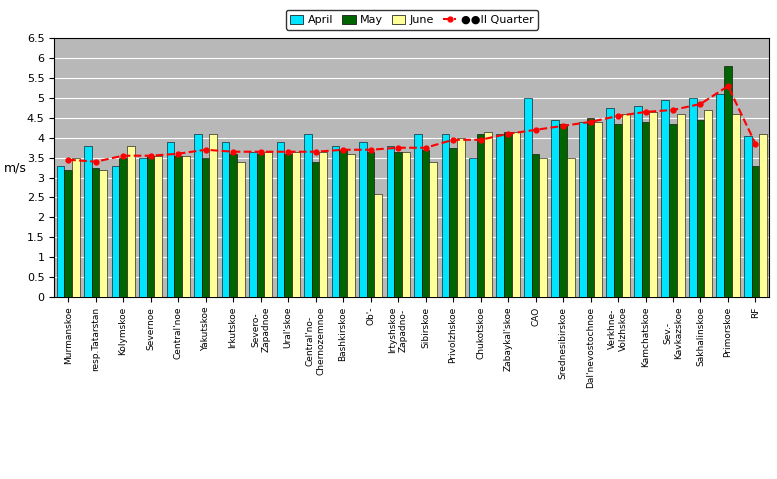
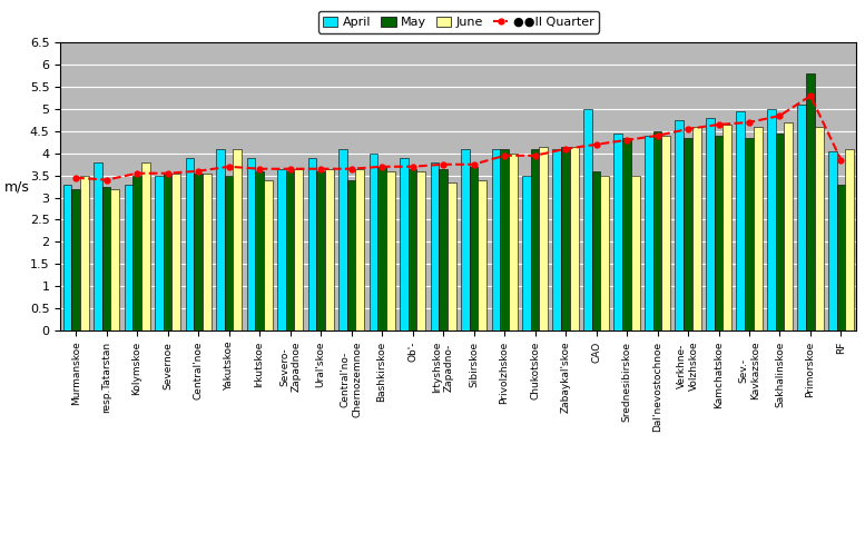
April/Bashkirskoe: 3.80 -> 4.00
June/Ob'-: 2.60 -> 3.60
June/Irtyshskoe Zapadno-: 3.65 -> 3.35
May/Privolzhskoe: 3.75 -> 4.10
